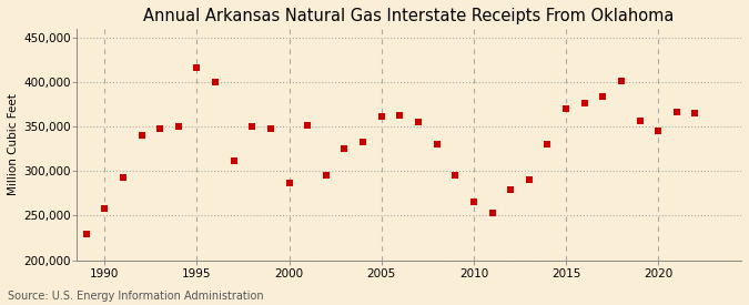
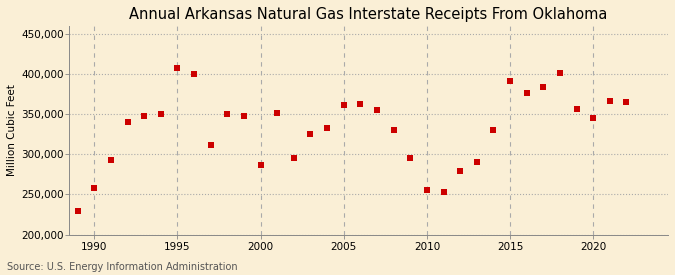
1995: 416,000 -> 408,000
2010: 266,000 -> 256,000
2015: 370,000 -> 391,000
